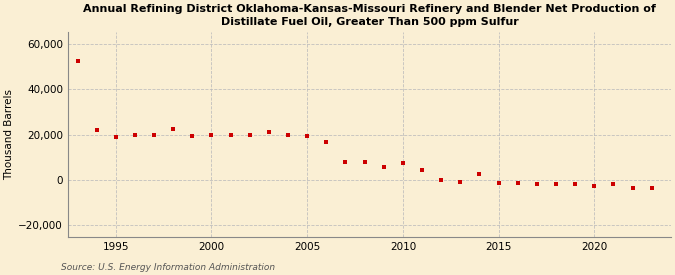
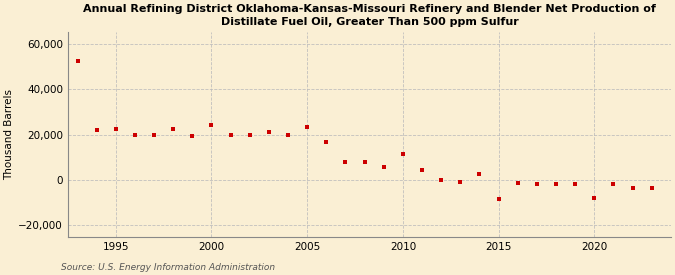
1995: 19,000 -> 22,500
2000: 20,000 -> 24,000
2005: 19,500 -> 23,500
2010: 7,500 -> 11,500
2015: -1,500 -> -8,500
2020: -2,500 -> -8,000
